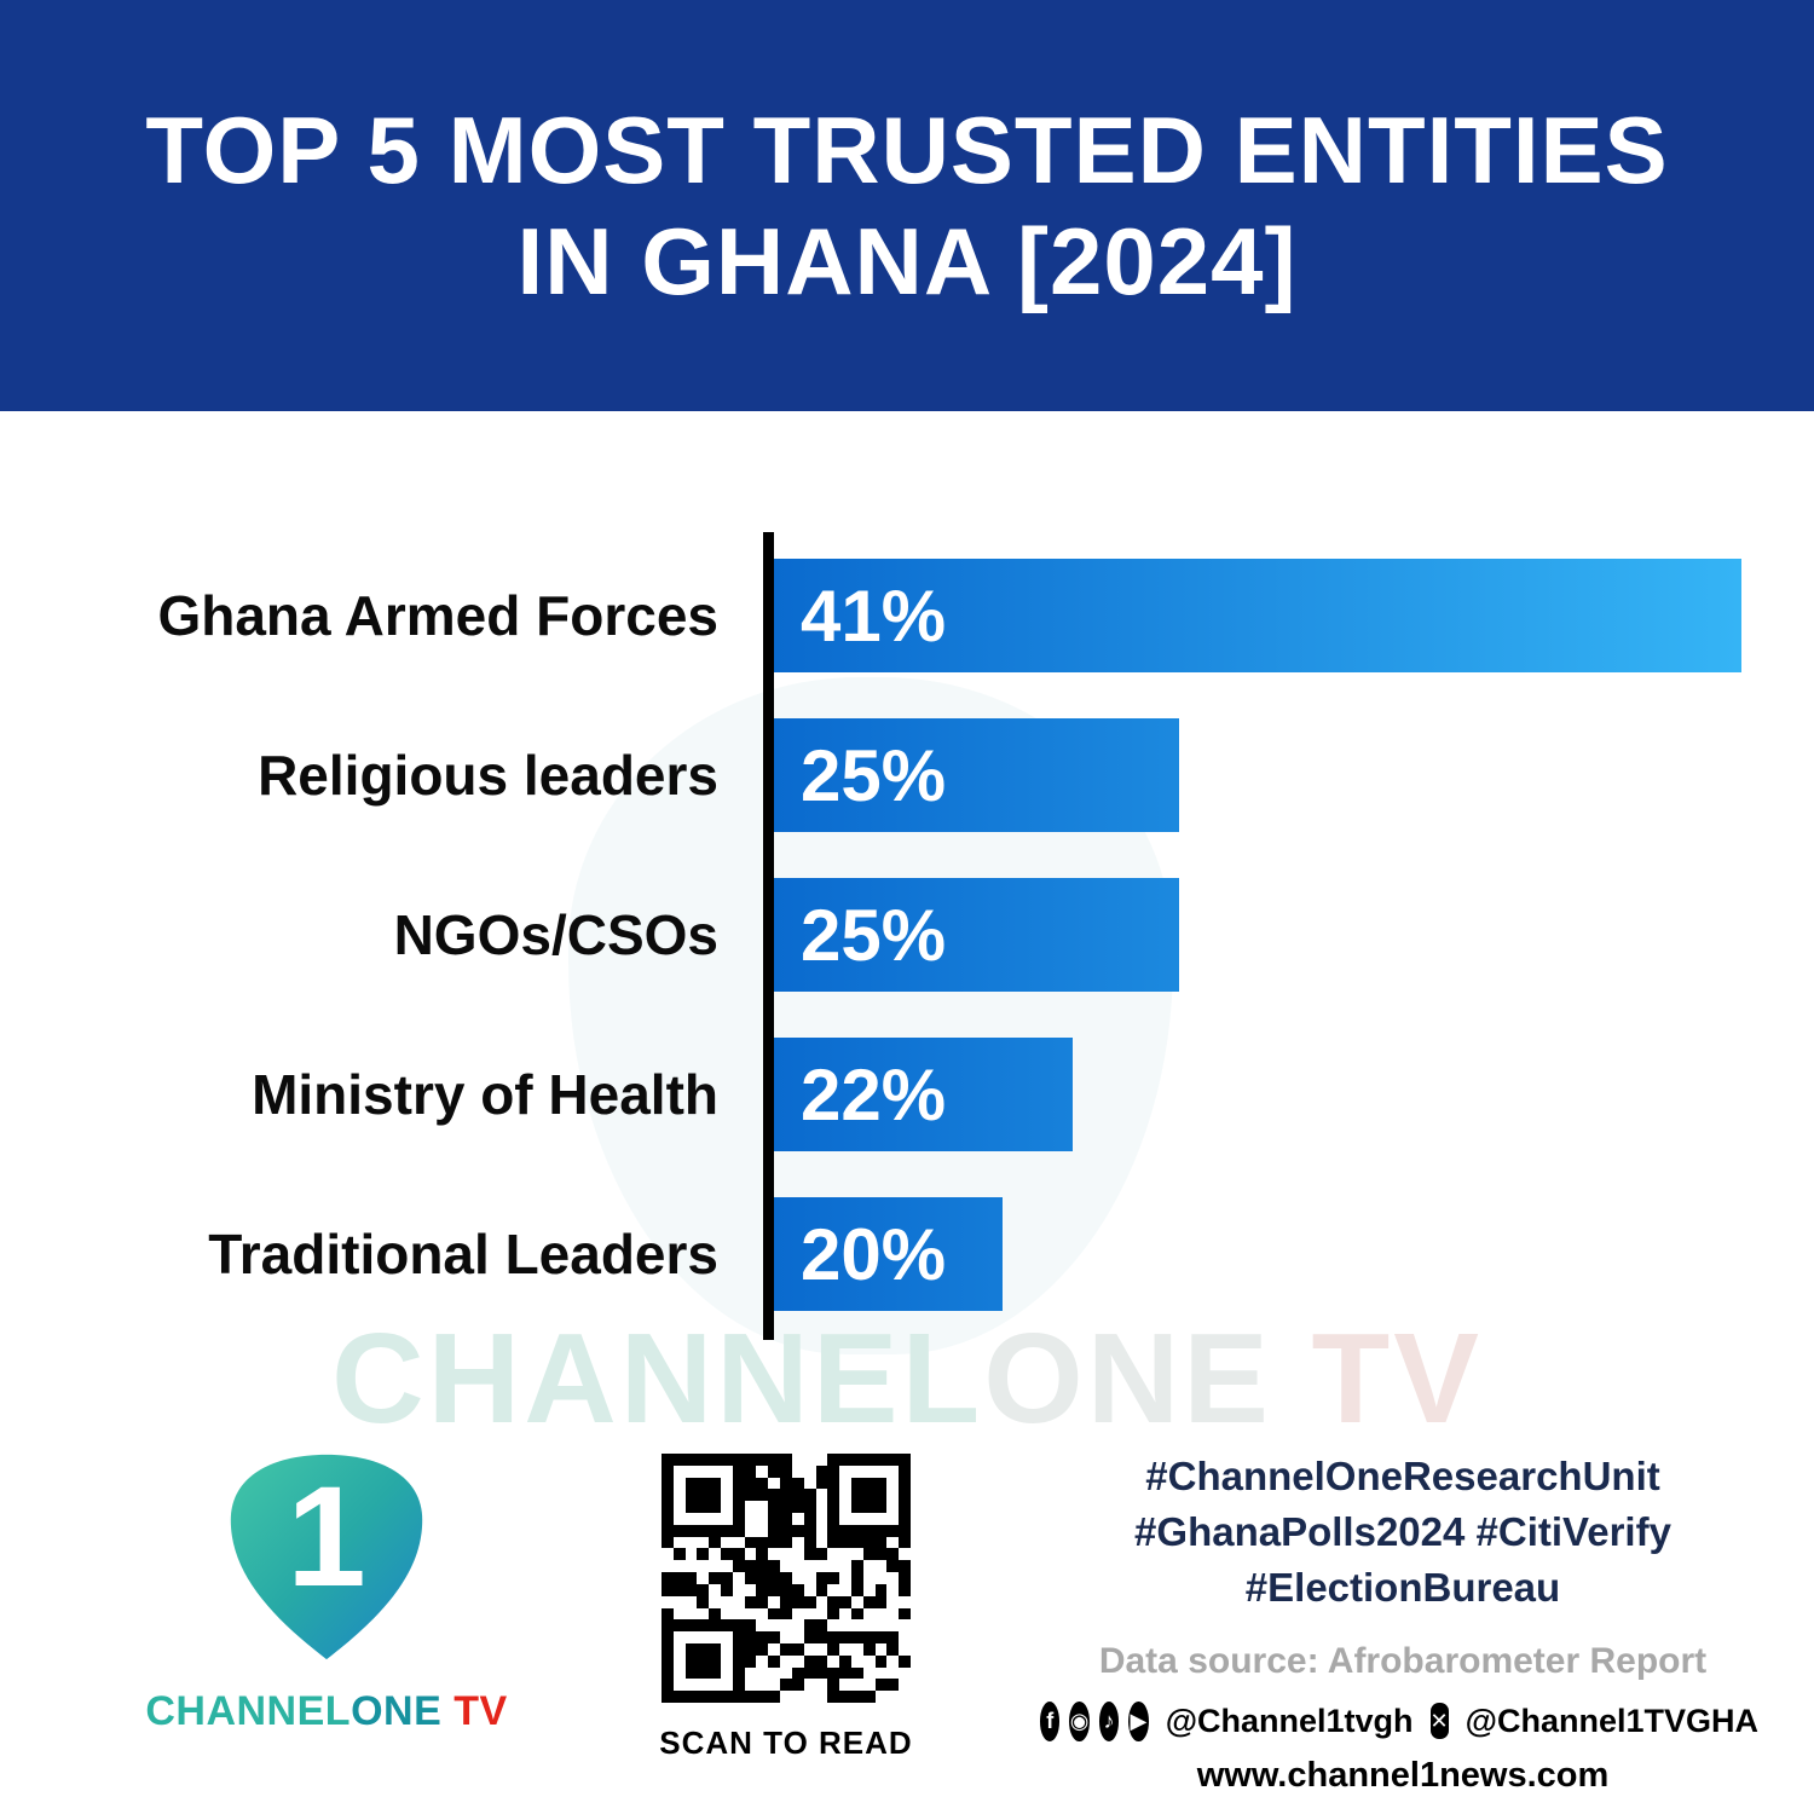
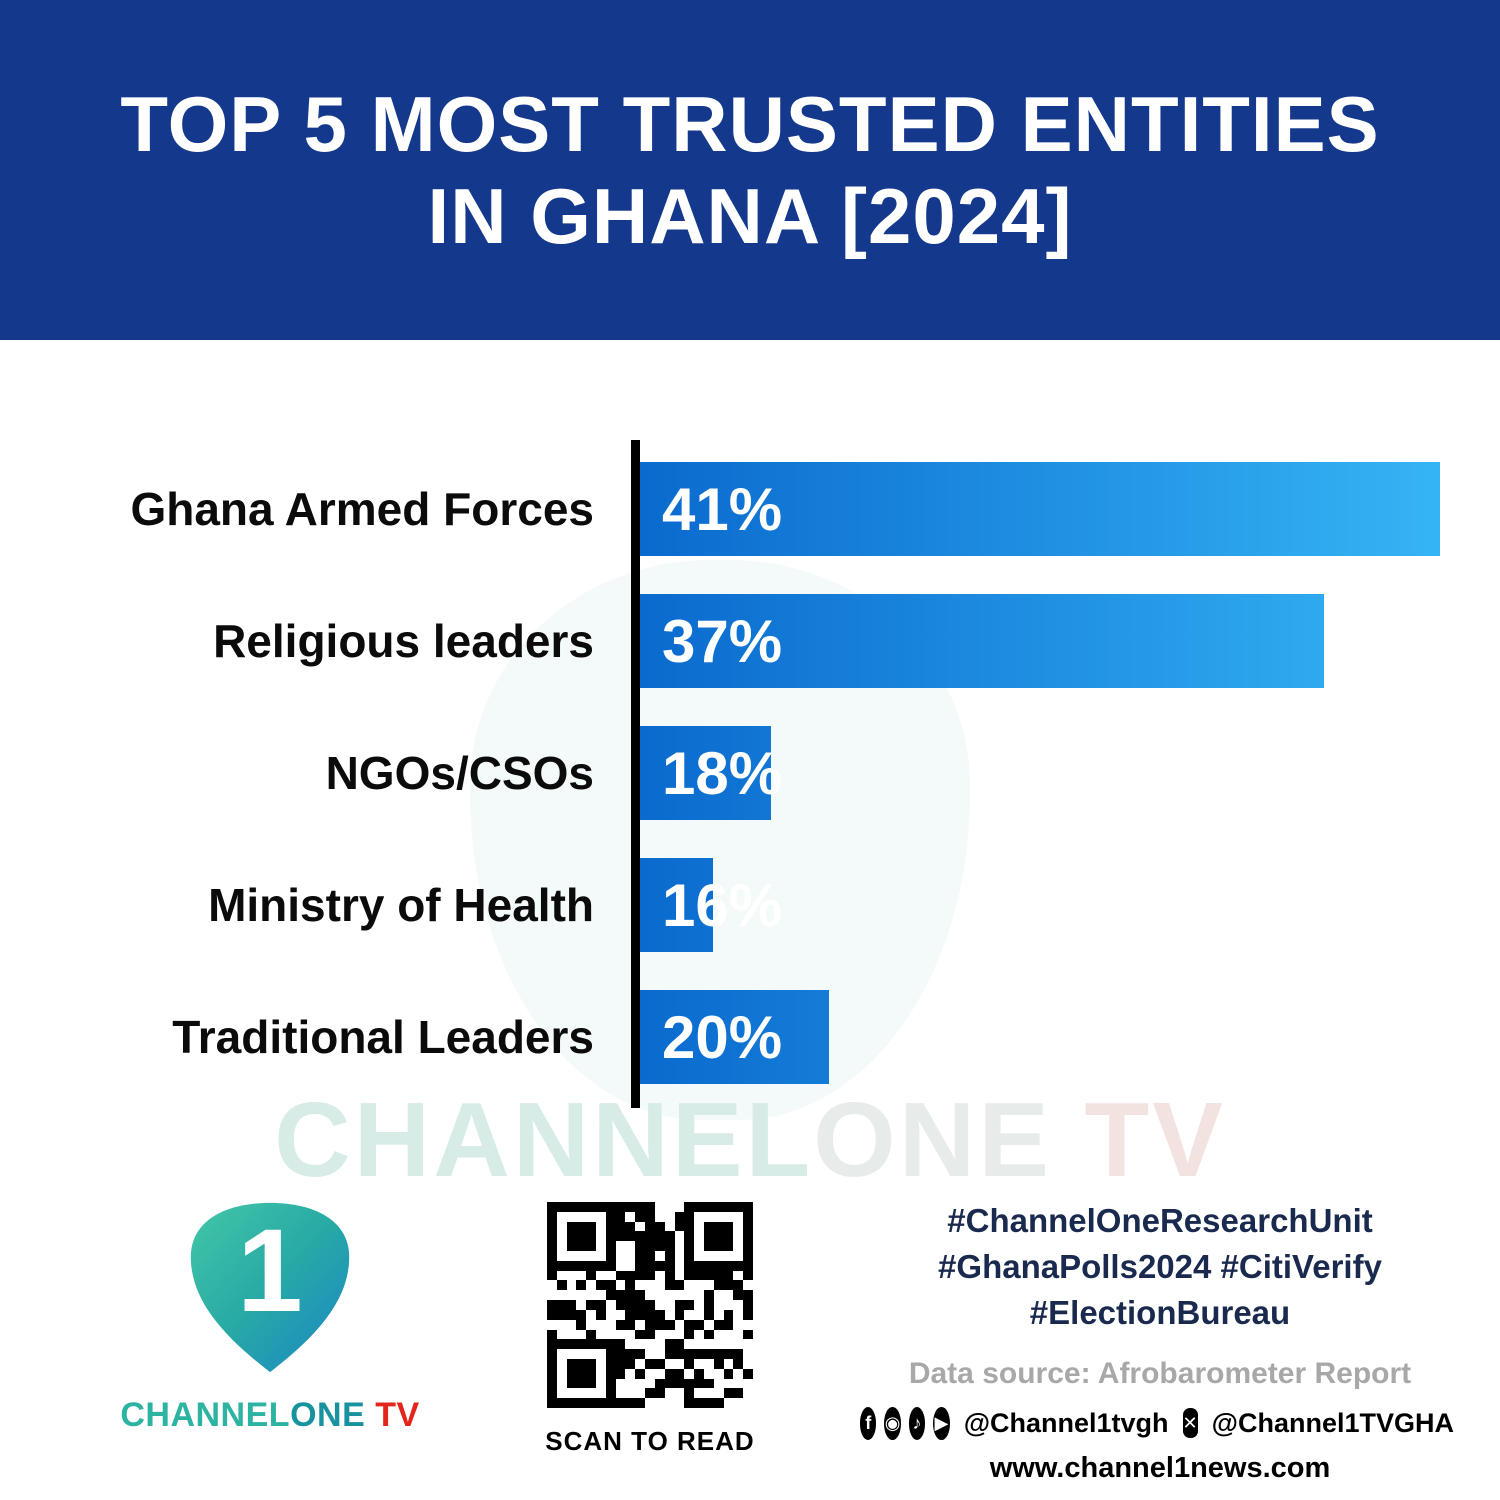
Religious leaders: 25% -> 37%
NGOs/CSOs: 25% -> 18%
Ministry of Health: 22% -> 16%
